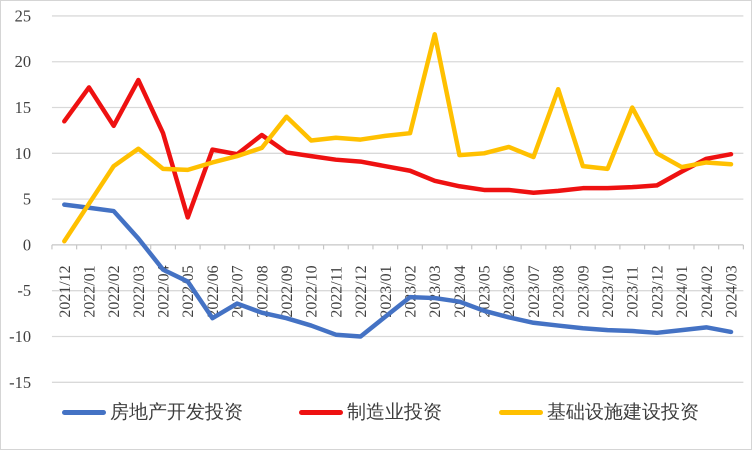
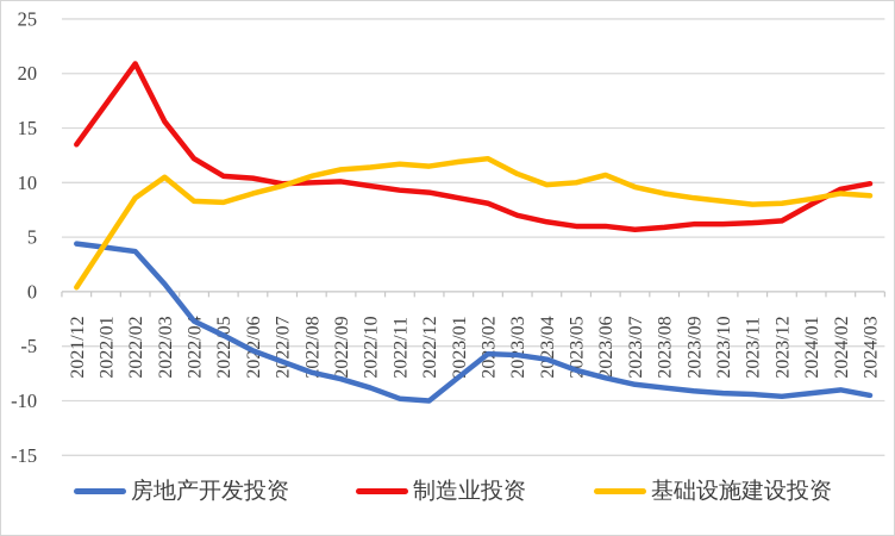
制造业投资/2022/02: 13 -> 21
制造业投资/2022/03: 18 -> 16
制造业投资/2022/05: 3 -> 11
房地产开发投资/2022/06: -8 -> -5
制造业投资/2022/08: 12 -> 10
基础设施建设投资/2022/09: 14 -> 11
基础设施建设投资/2023/03: 23 -> 11
基础设施建设投资/2023/08: 17 -> 9
基础设施建设投资/2023/11: 15 -> 8
基础设施建设投资/2023/12: 10 -> 8
